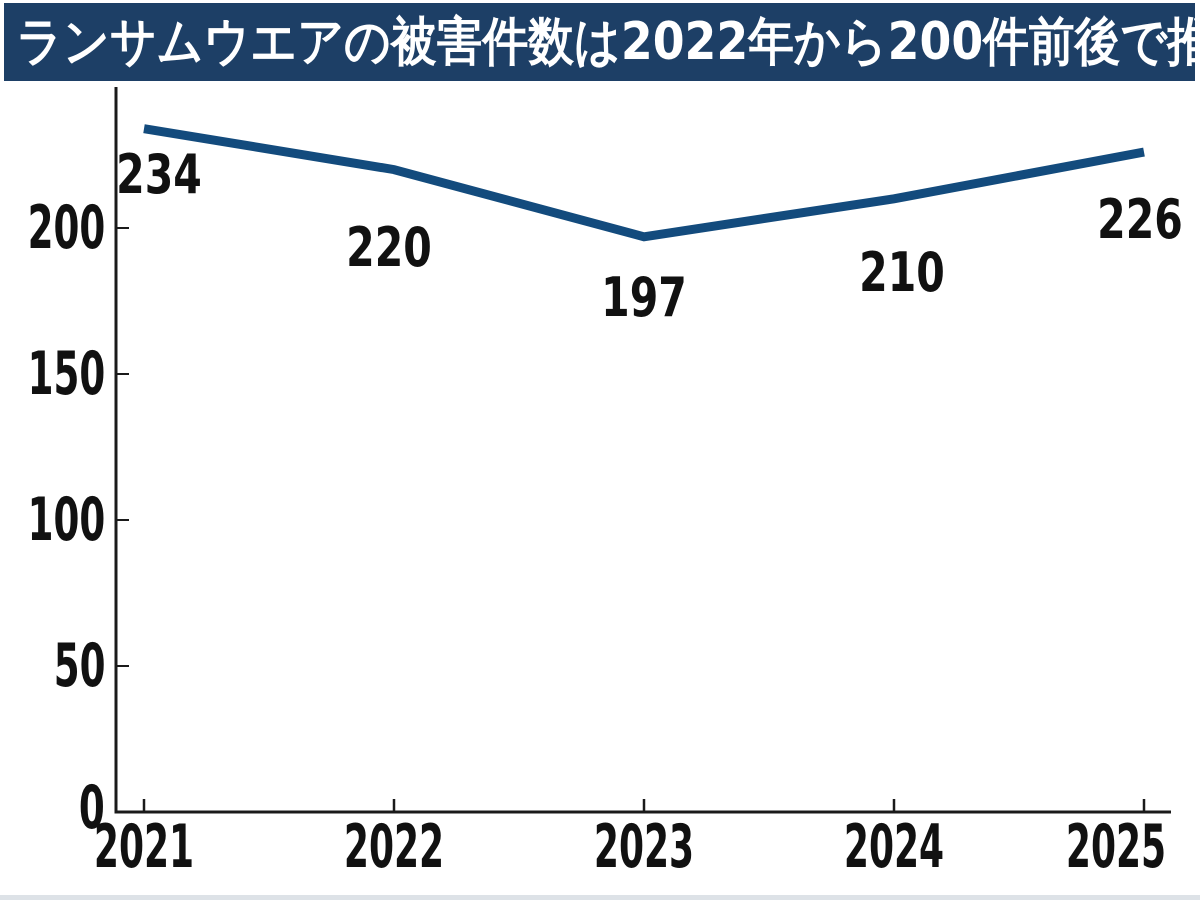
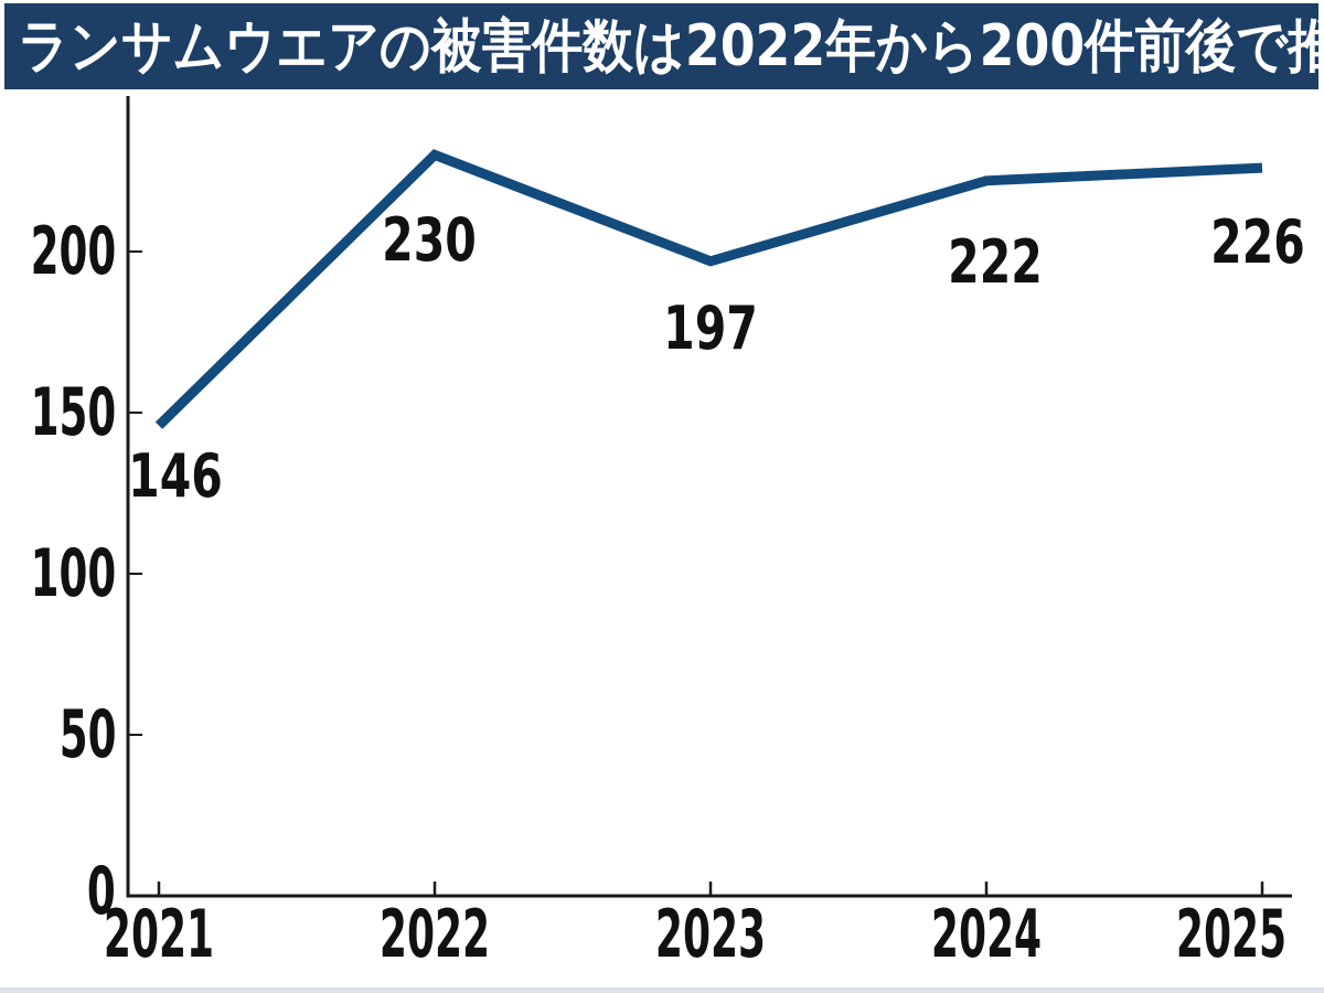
2021: 234 -> 146
2022: 220 -> 230
2024: 210 -> 222
